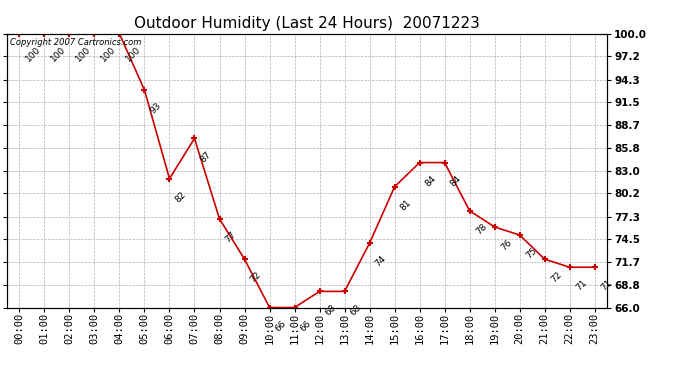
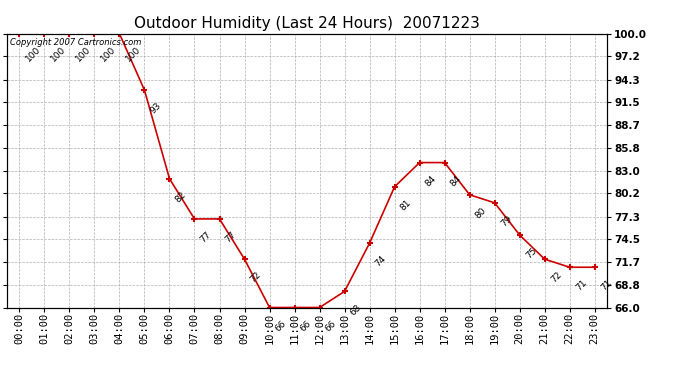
07:00: 87 -> 77
12:00: 68 -> 66
18:00: 78 -> 80
19:00: 76 -> 79
